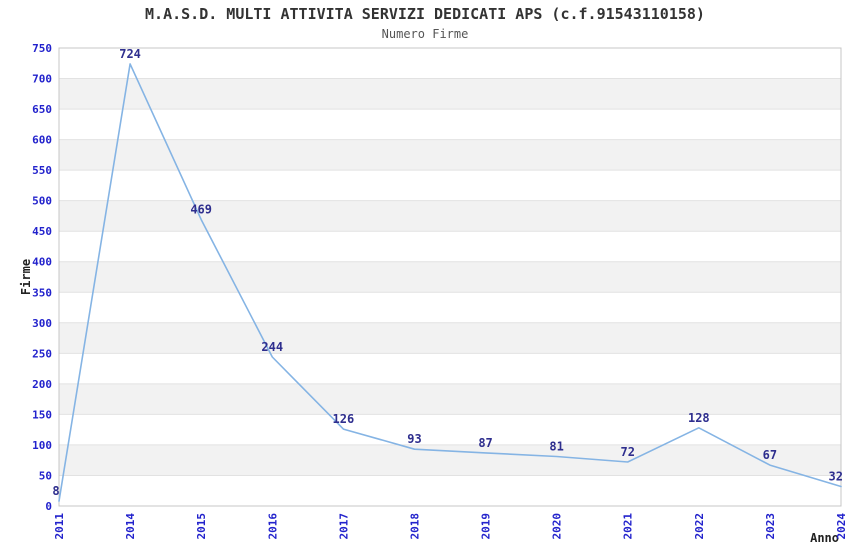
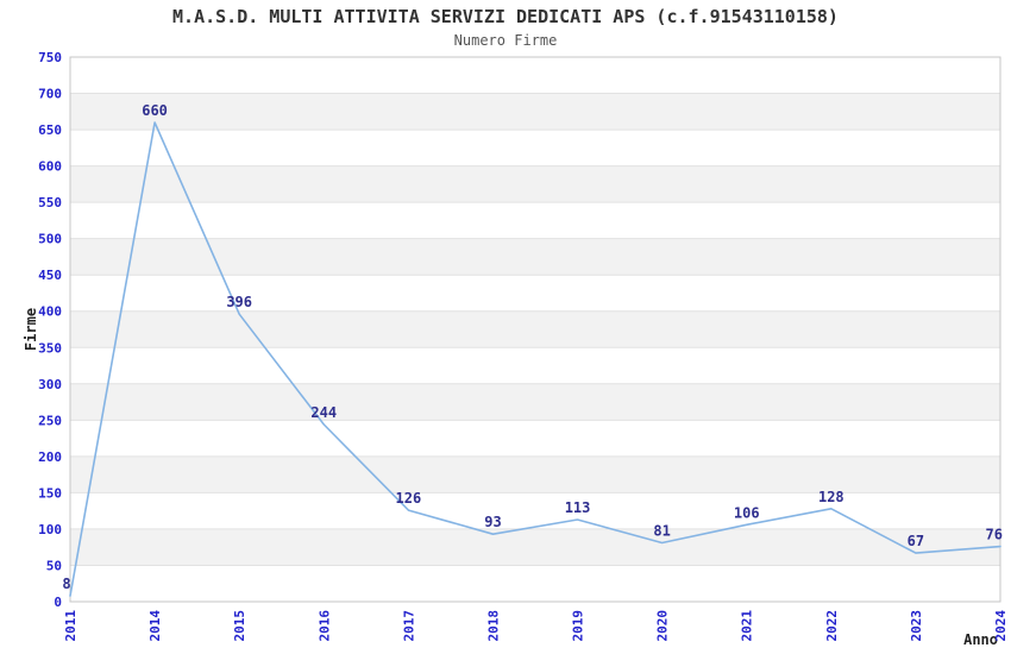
2014: 724 -> 660
2015: 469 -> 396
2019: 87 -> 113
2021: 72 -> 106
2024: 32 -> 76
